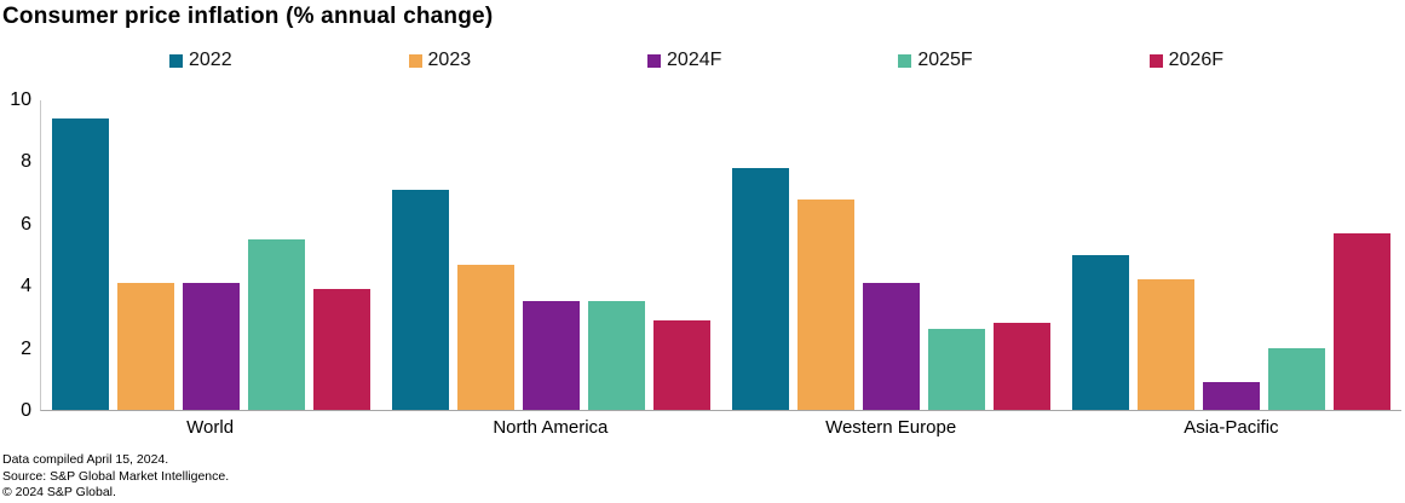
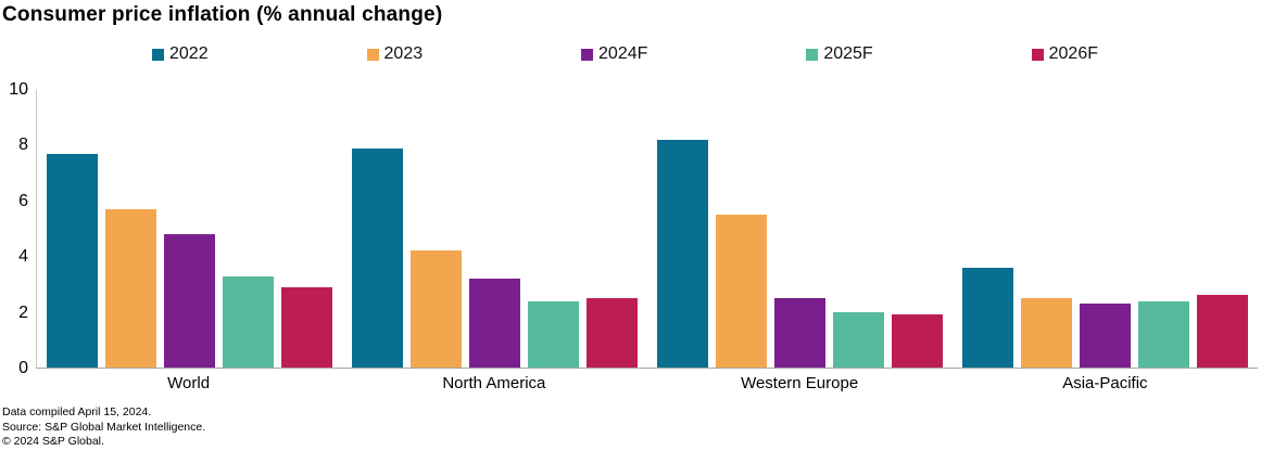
2022/World: 9.4 -> 7.7
2023/World: 4.1 -> 5.7
2024F/World: 4.1 -> 4.8
2025F/World: 5.5 -> 3.3
2026F/World: 3.9 -> 2.9
2022/North America: 7.1 -> 7.9
2023/North America: 4.7 -> 4.2
2024F/North America: 3.5 -> 3.2
2025F/North America: 3.5 -> 2.4
2026F/North America: 2.9 -> 2.5
2022/Western Europe: 7.8 -> 8.2
2023/Western Europe: 6.8 -> 5.5
2024F/Western Europe: 4.1 -> 2.5
2025F/Western Europe: 2.6 -> 2.0
2026F/Western Europe: 2.8 -> 1.9
2022/Asia-Pacific: 5.0 -> 3.6
2023/Asia-Pacific: 4.2 -> 2.5
2024F/Asia-Pacific: 0.9 -> 2.3
2025F/Asia-Pacific: 2.0 -> 2.4
2026F/Asia-Pacific: 5.7 -> 2.6
